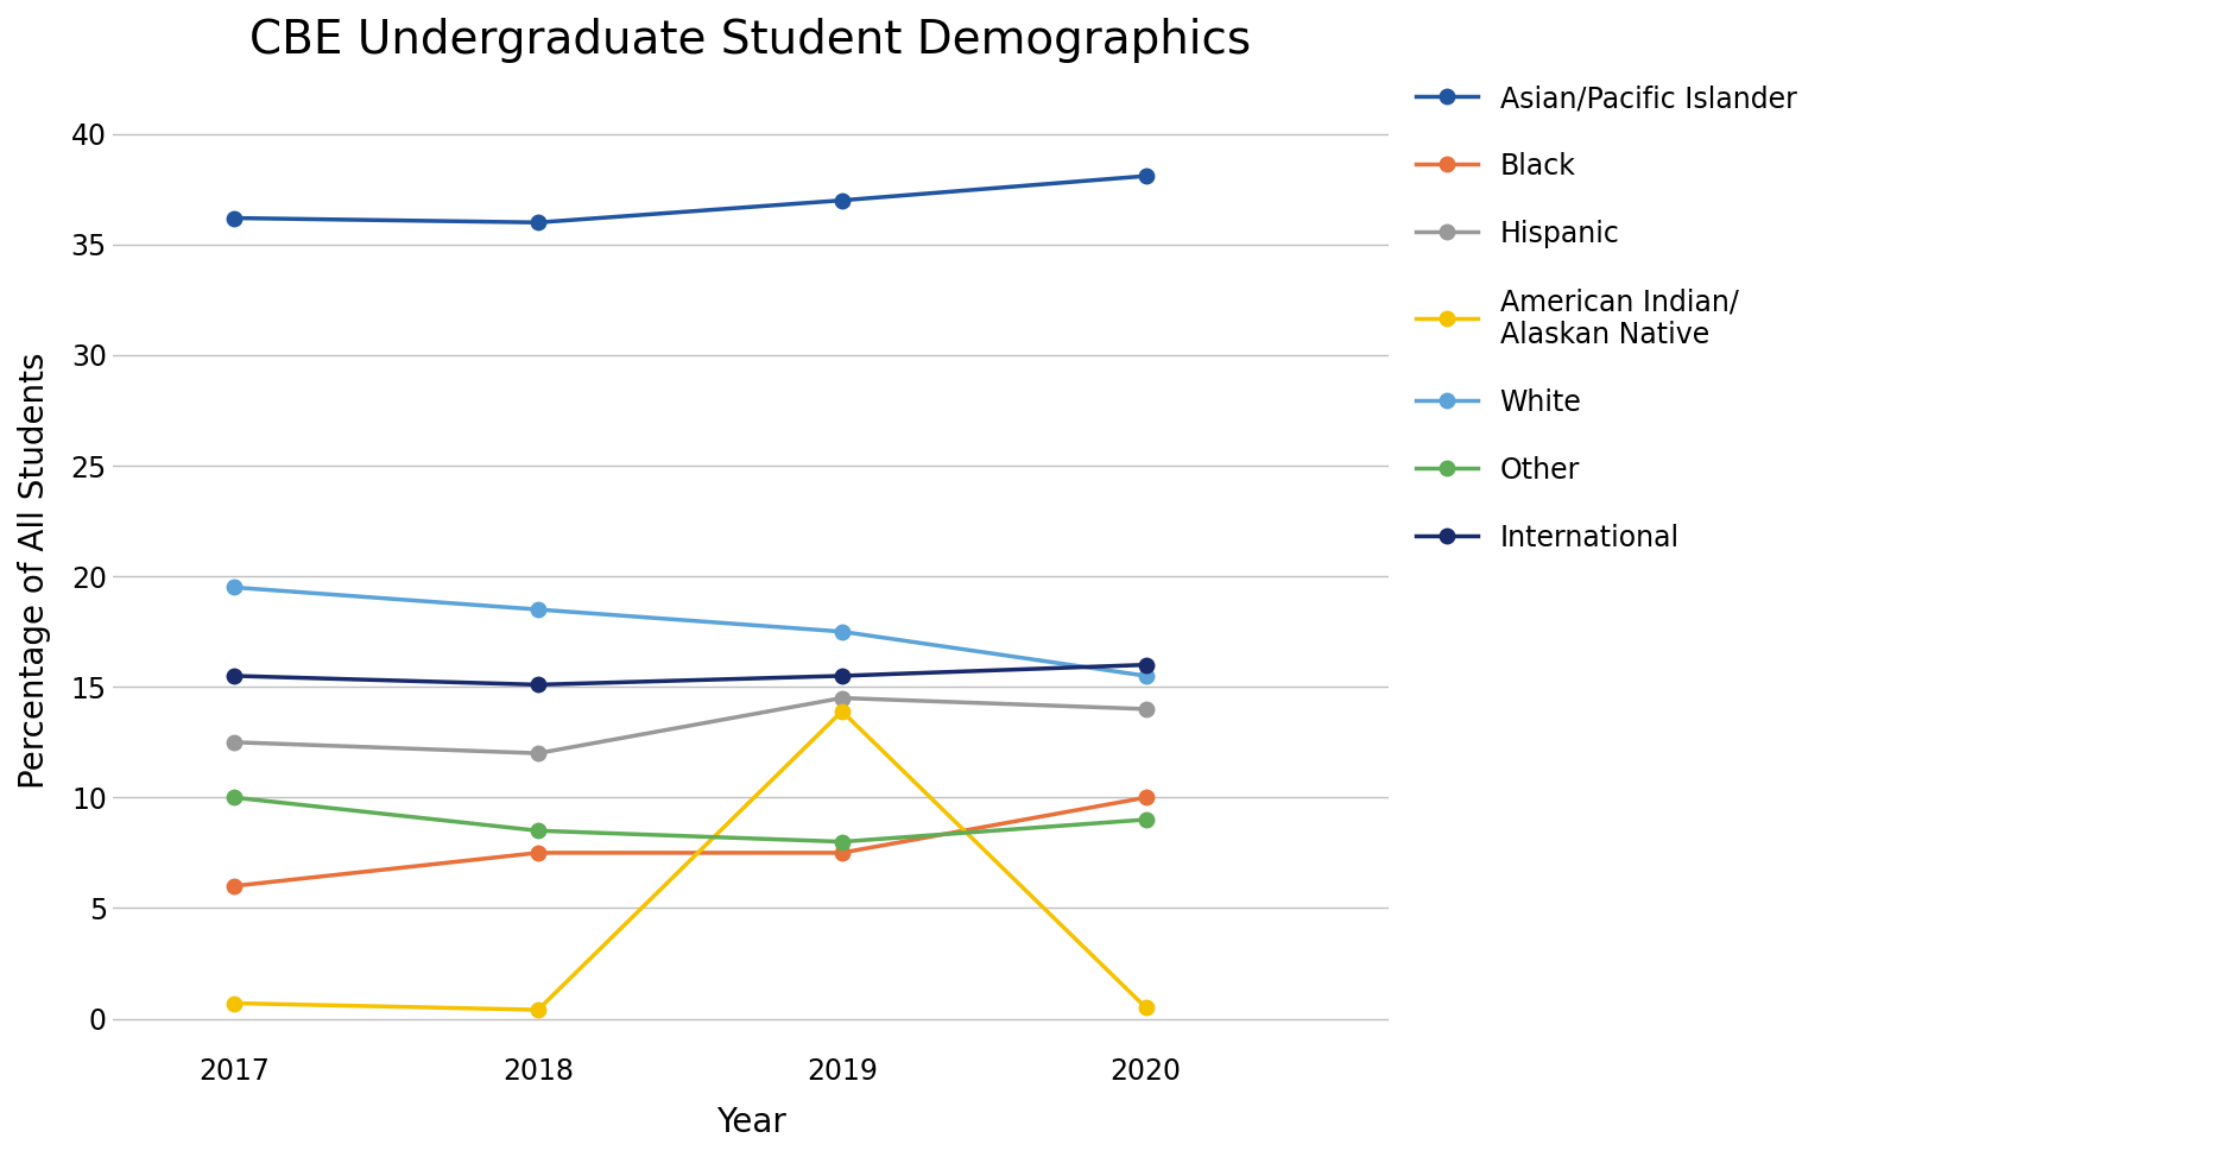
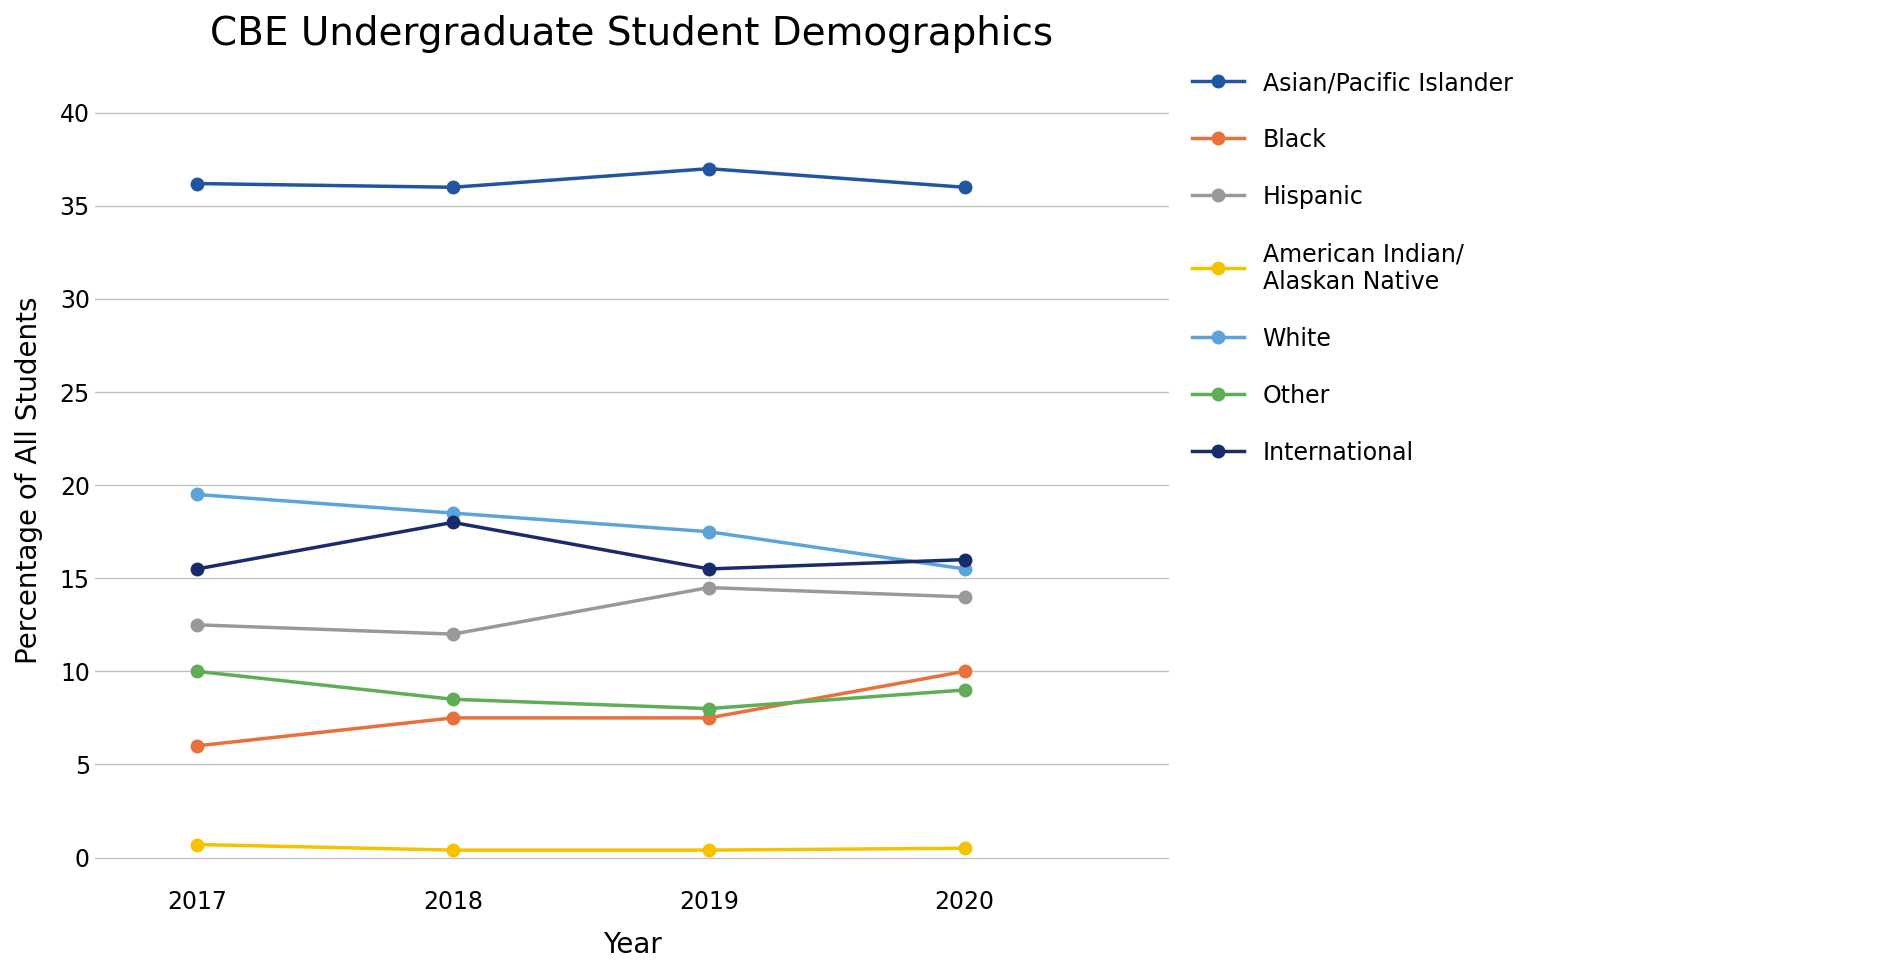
International/2018: 15.1 -> 18.0
American Indian/ Alaskan Native/2019: 13.9 -> 0.4
Asian/Pacific Islander/2020: 38.1 -> 36.0
